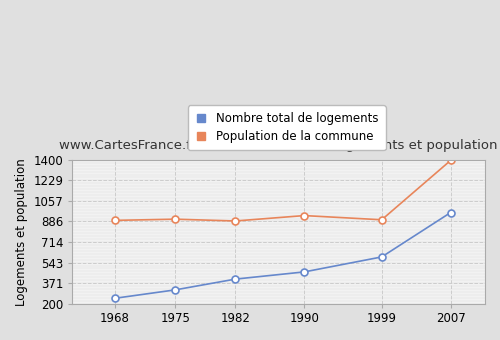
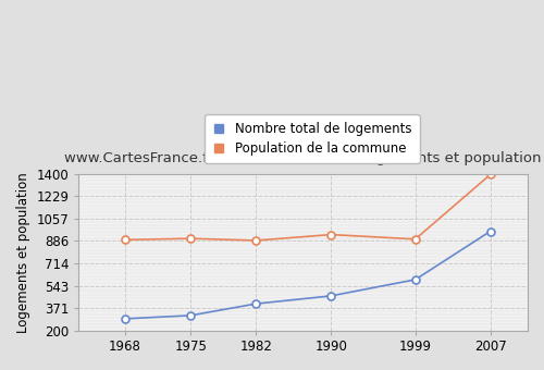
Nombre total de logements/1968: 240 -> 290
